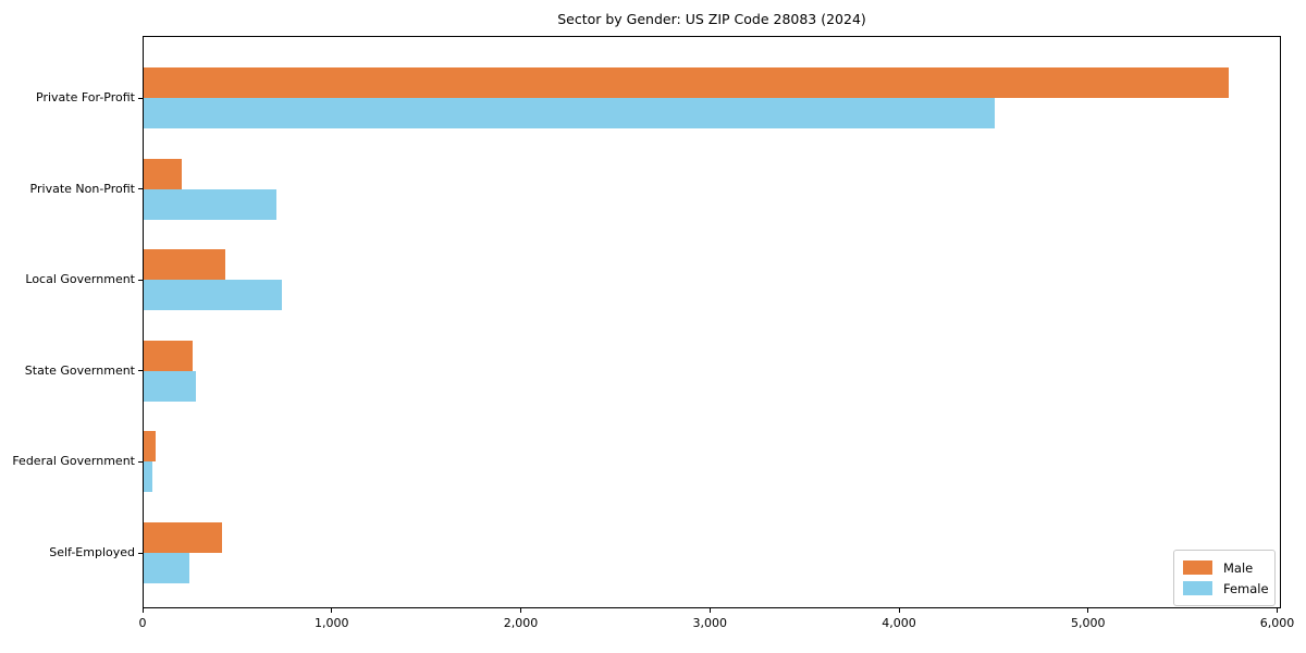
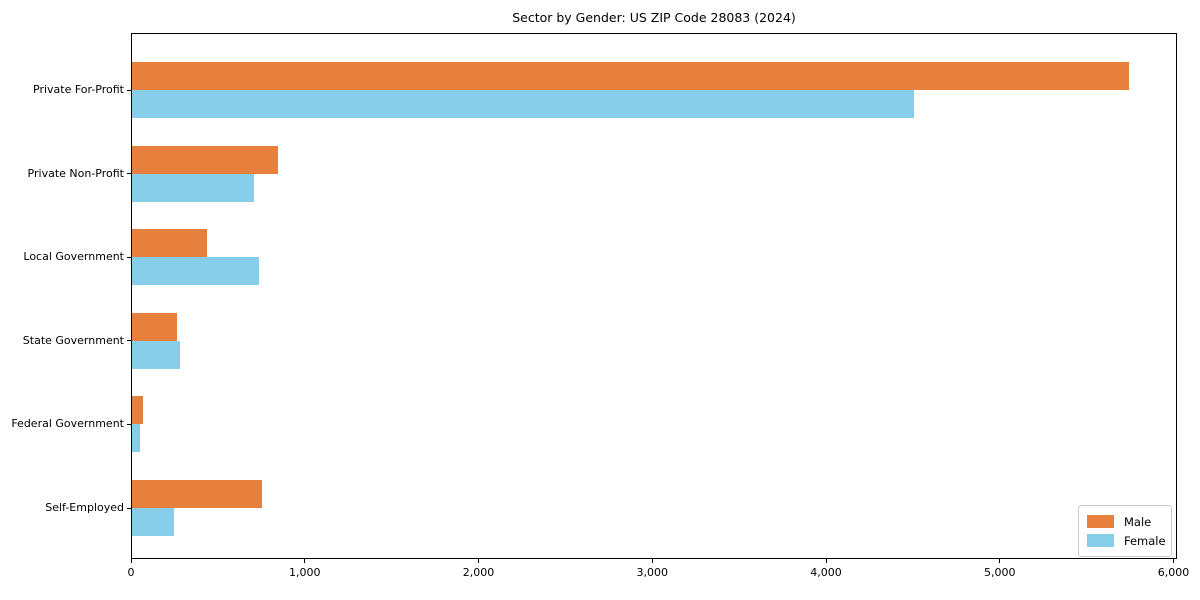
Male/Private Non-Profit: 200 -> 840
Male/Self-Employed: 420 -> 750
